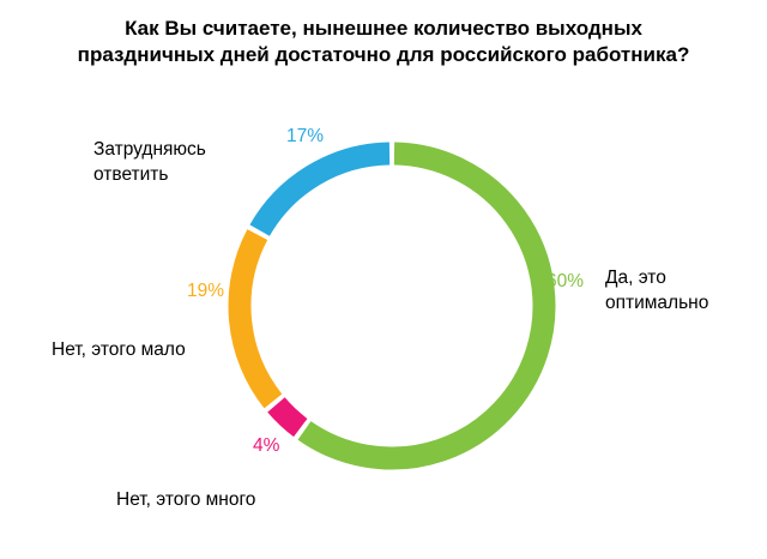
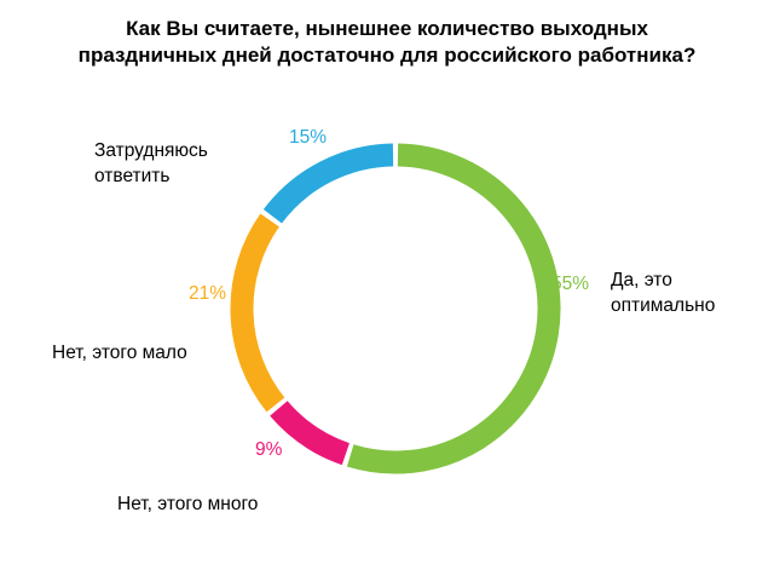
Да, это оптимально: 60% -> 55%
Нет, этого много: 4% -> 9%
Нет, этого мало: 19% -> 21%
Затрудняюсь ответить: 17% -> 15%
